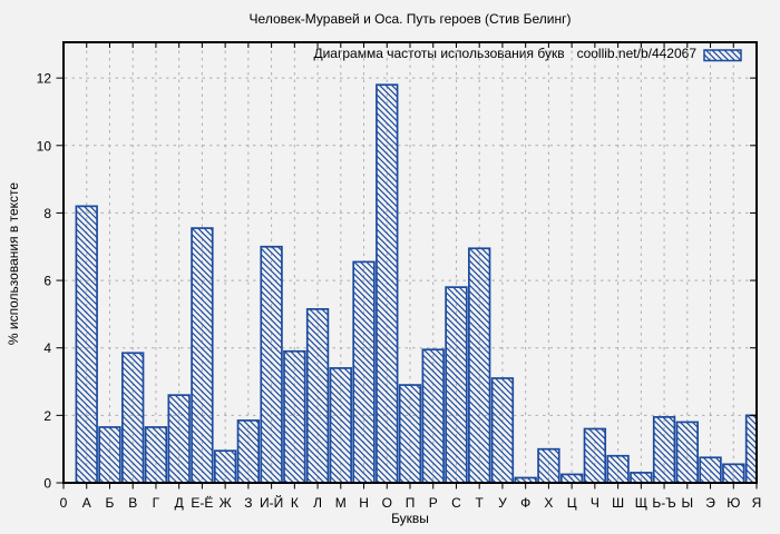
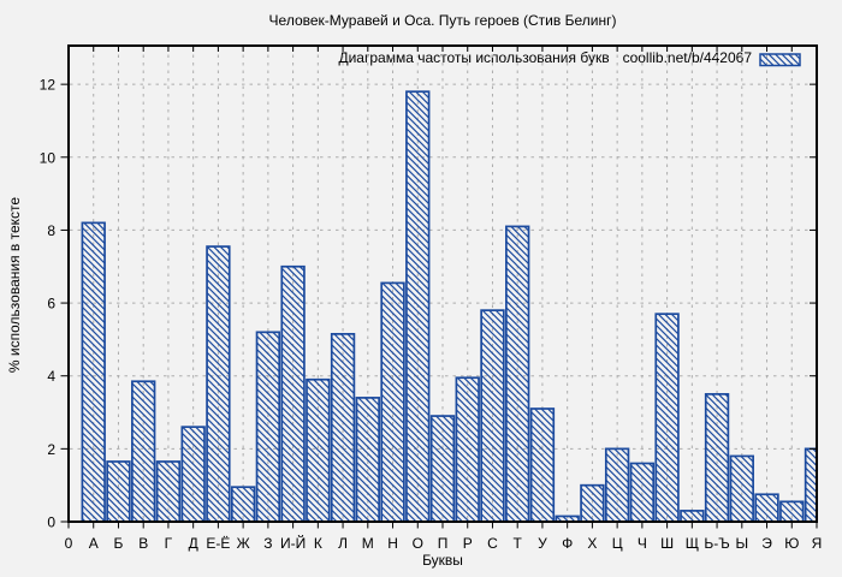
З: 1.9 -> 5.2
Т: 7.0 -> 8.1
Ц: 0.2 -> 2.0
Ш: 0.8 -> 5.7
Ь-Ъ: 1.9 -> 3.5
